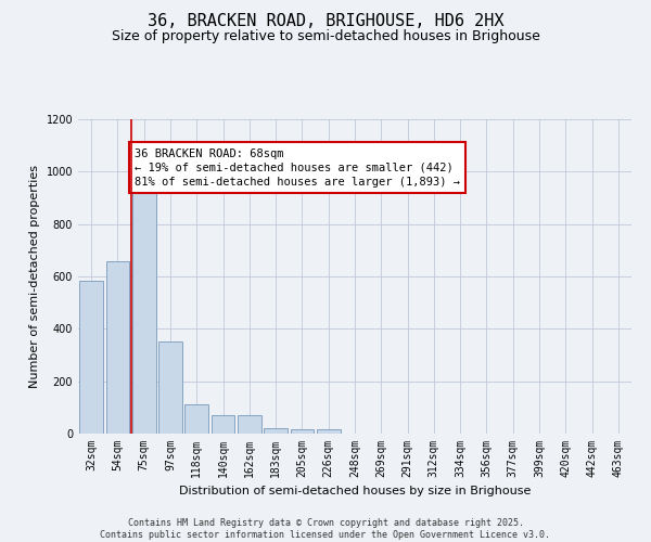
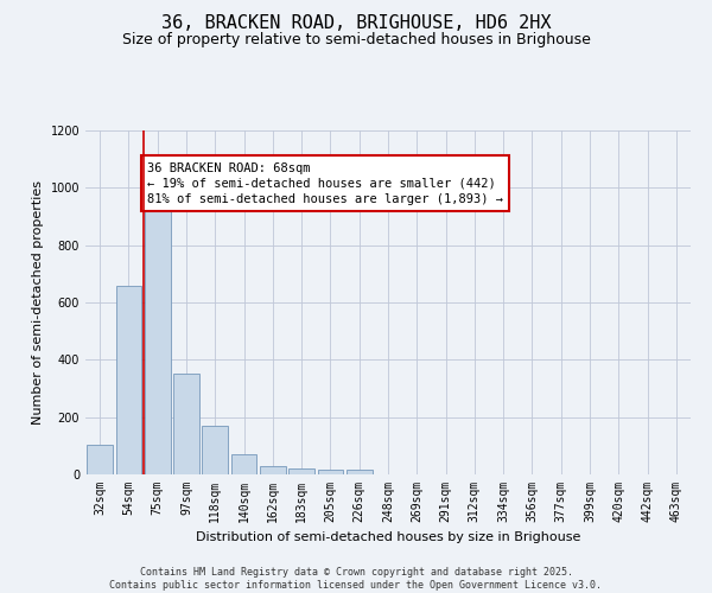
32sqm: 585 -> 105
118sqm: 110 -> 168
162sqm: 70 -> 28
